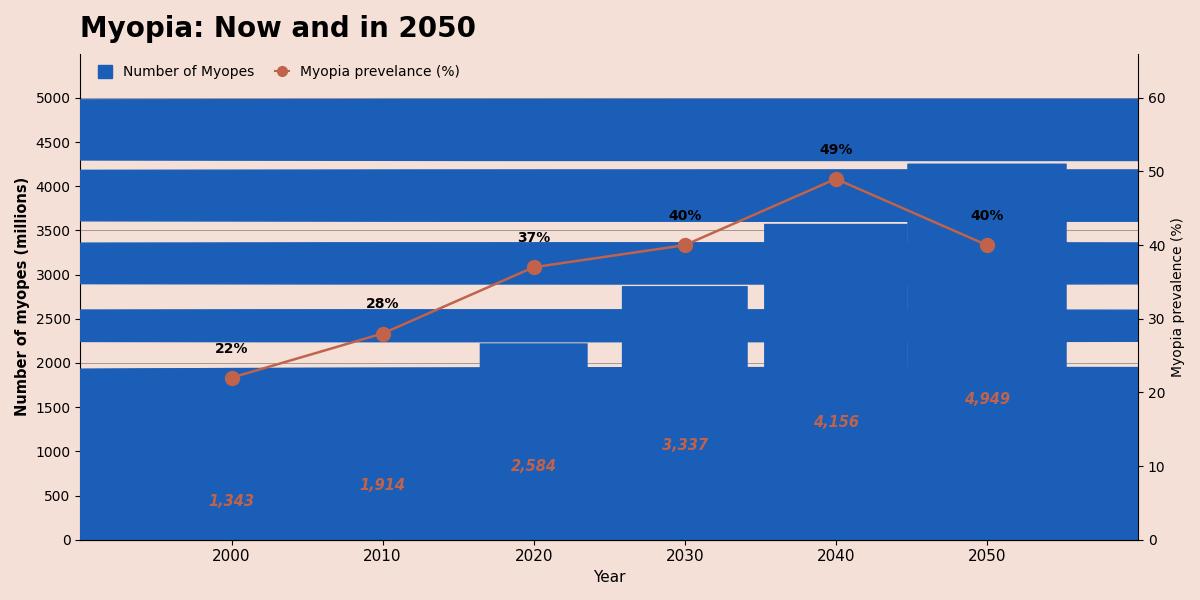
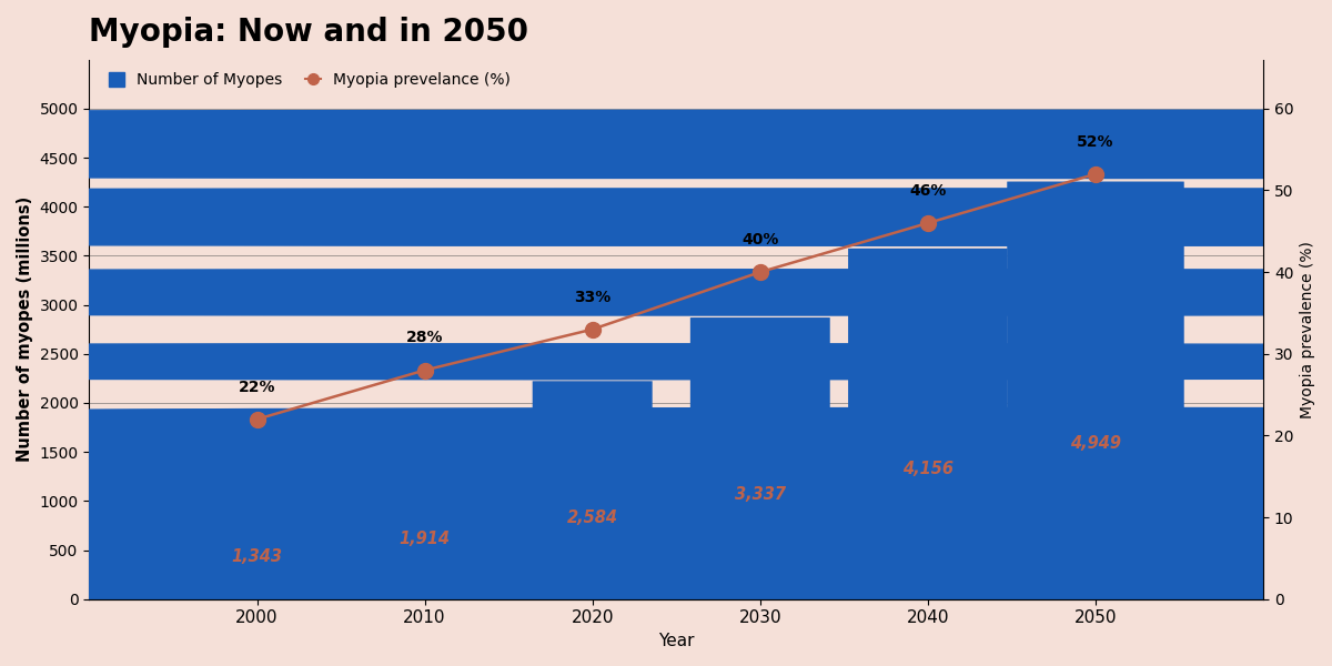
2020: 37% -> 33%
2040: 49% -> 46%
2050: 40% -> 52%
